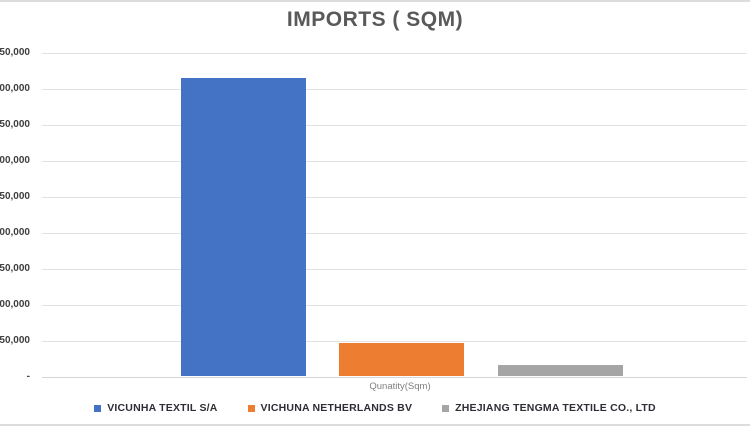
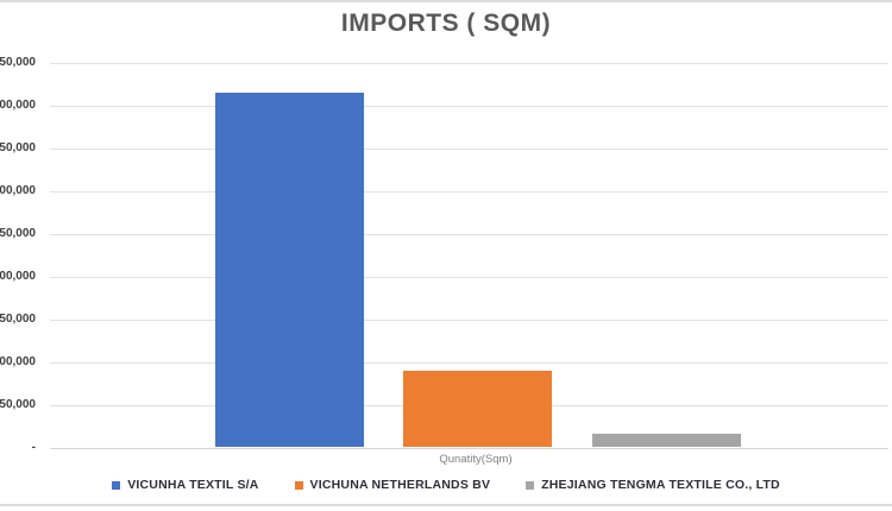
VICHUNA NETHERLANDS BV: 50000 -> 90000
